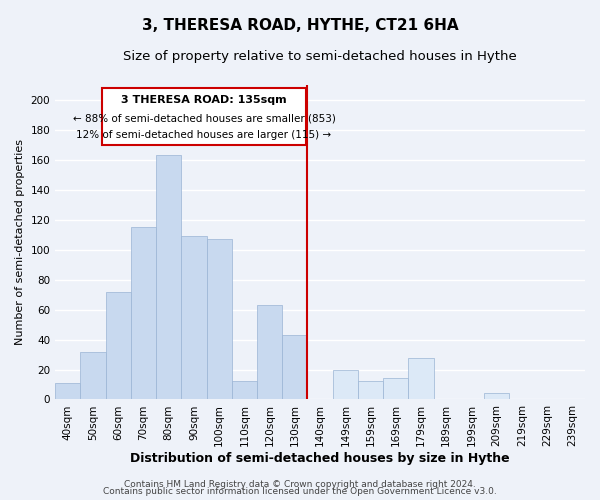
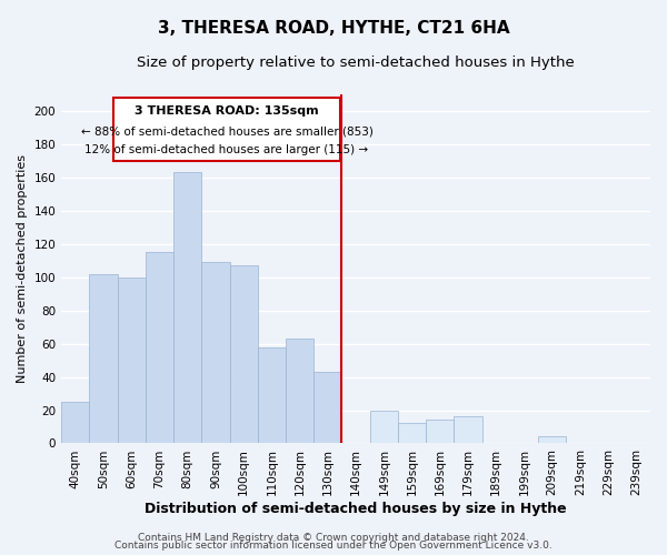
40sqm: 11 -> 25
50sqm: 32 -> 102
60sqm: 72 -> 100
110sqm: 12 -> 58
179sqm: 28 -> 16
